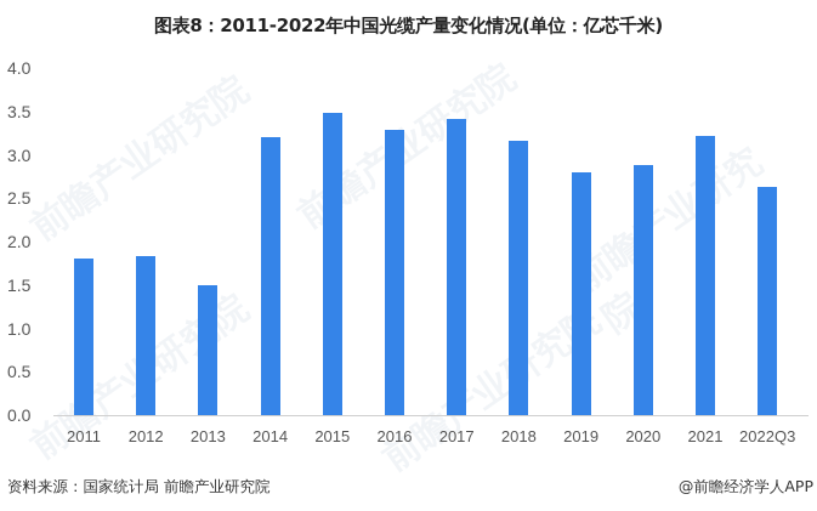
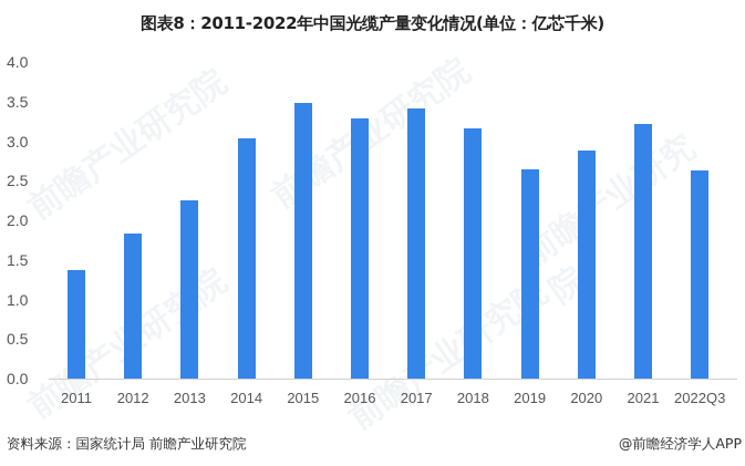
2011: 1.8 -> 1.4
2013: 1.5 -> 2.2
2014: 3.2 -> 3.0
2019: 2.8 -> 2.6
